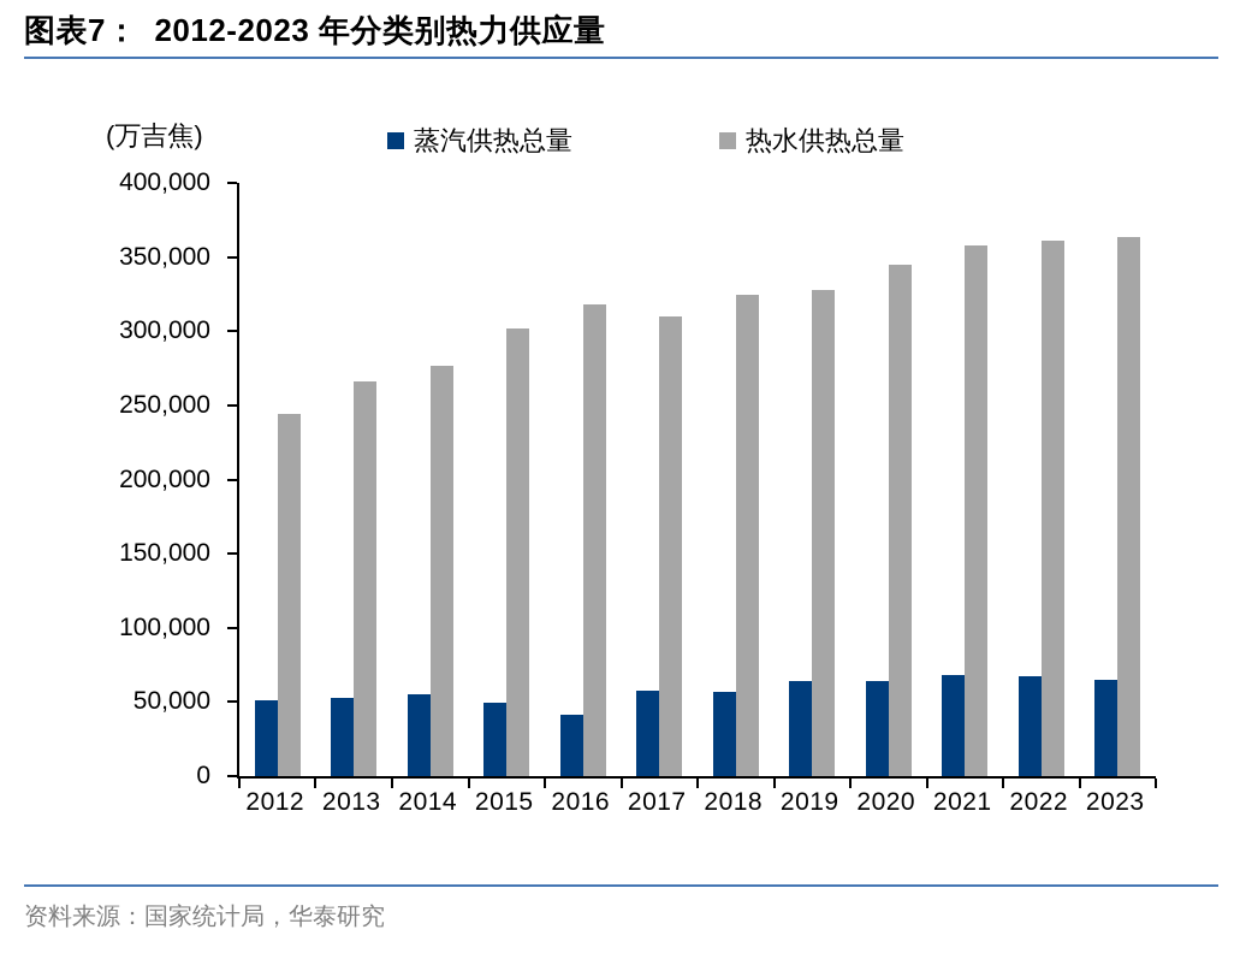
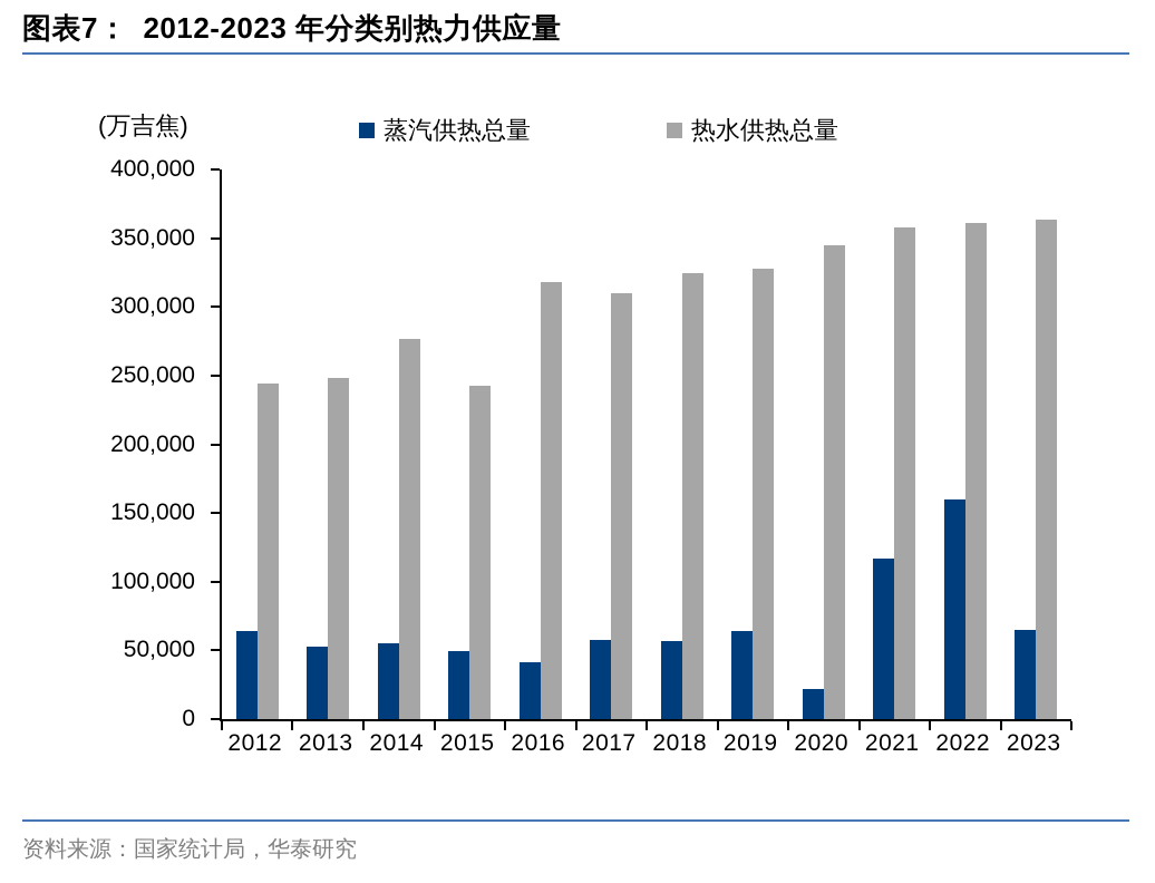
蒸汽供热总量/2012: 51000 -> 64000
热水供热总量/2013: 266000 -> 248000
热水供热总量/2015: 302000 -> 243000
蒸汽供热总量/2020: 64000 -> 22000
蒸汽供热总量/2021: 68000 -> 117000
蒸汽供热总量/2022: 67000 -> 160000
